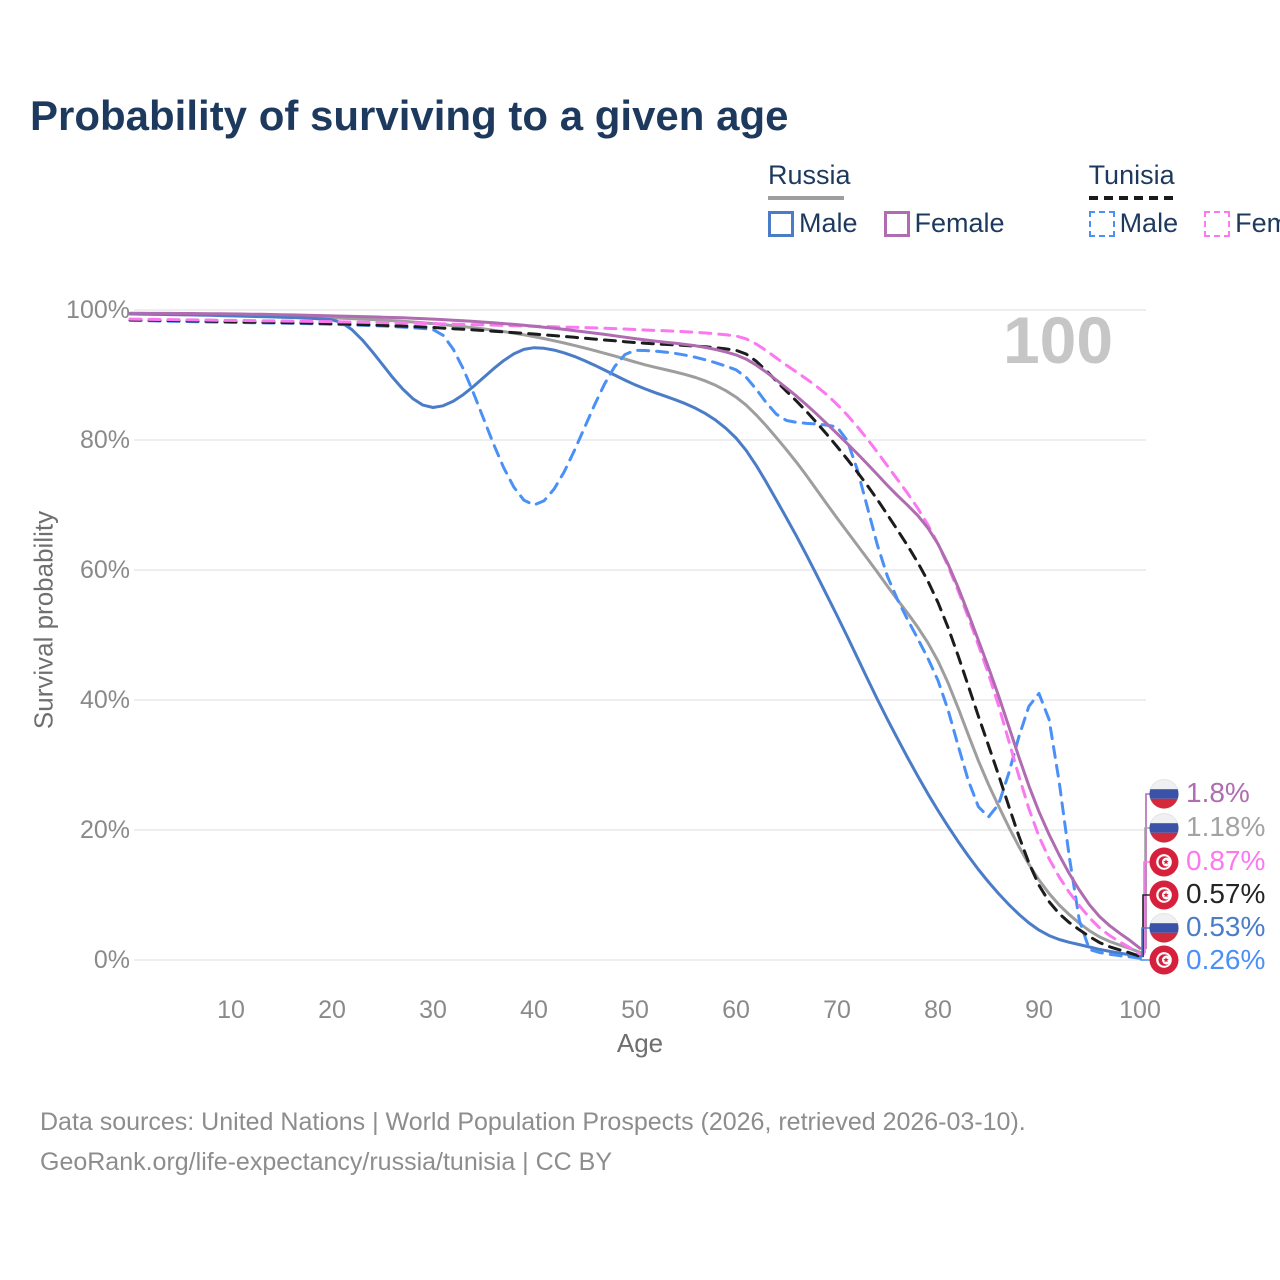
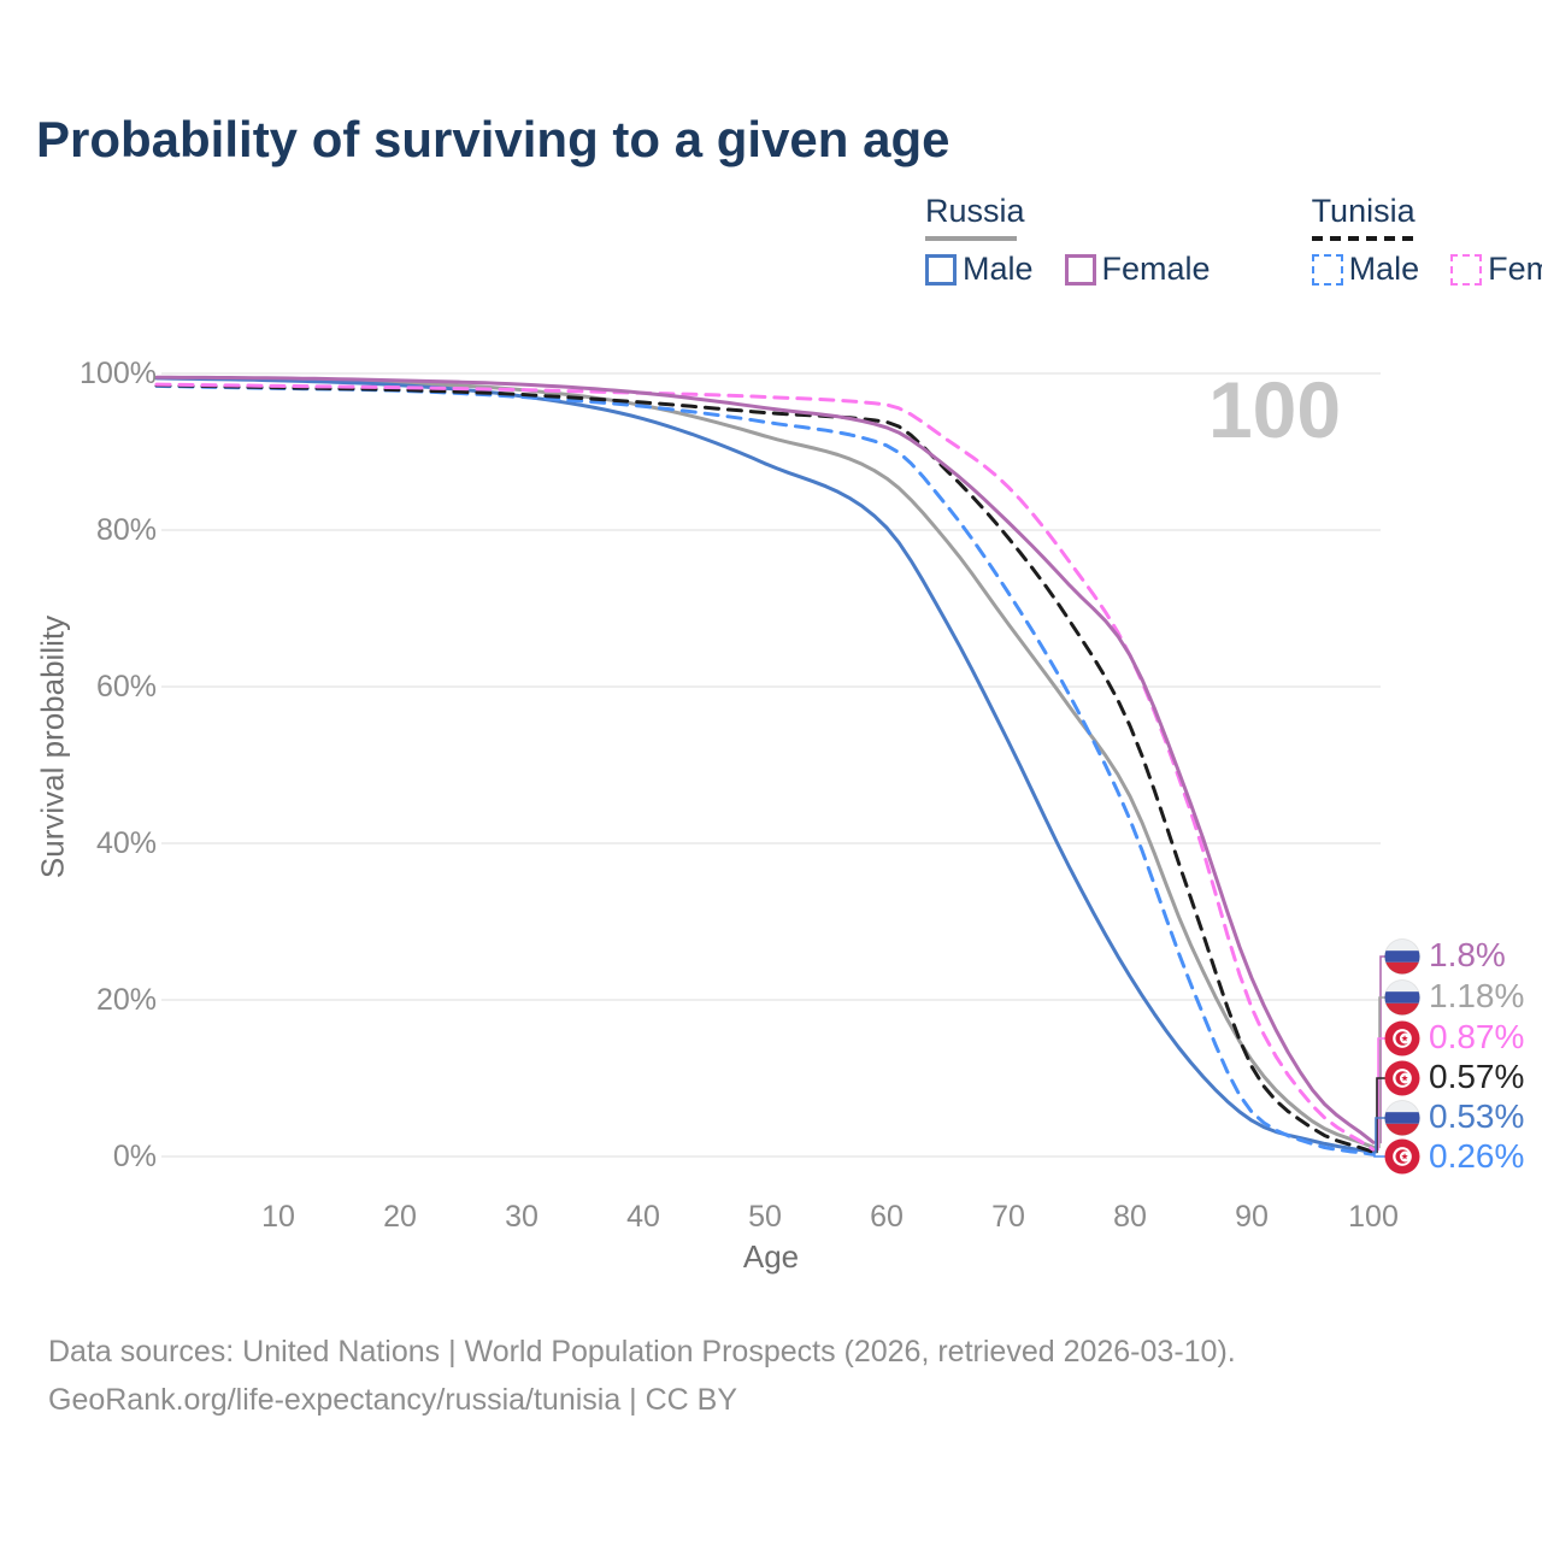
Russia Male/30: 85% -> 97%
Tunisia Male/40: 70% -> 96%
Tunisia Male/70: 82% -> 72%
Tunisia Male/90: 41% -> 6%
